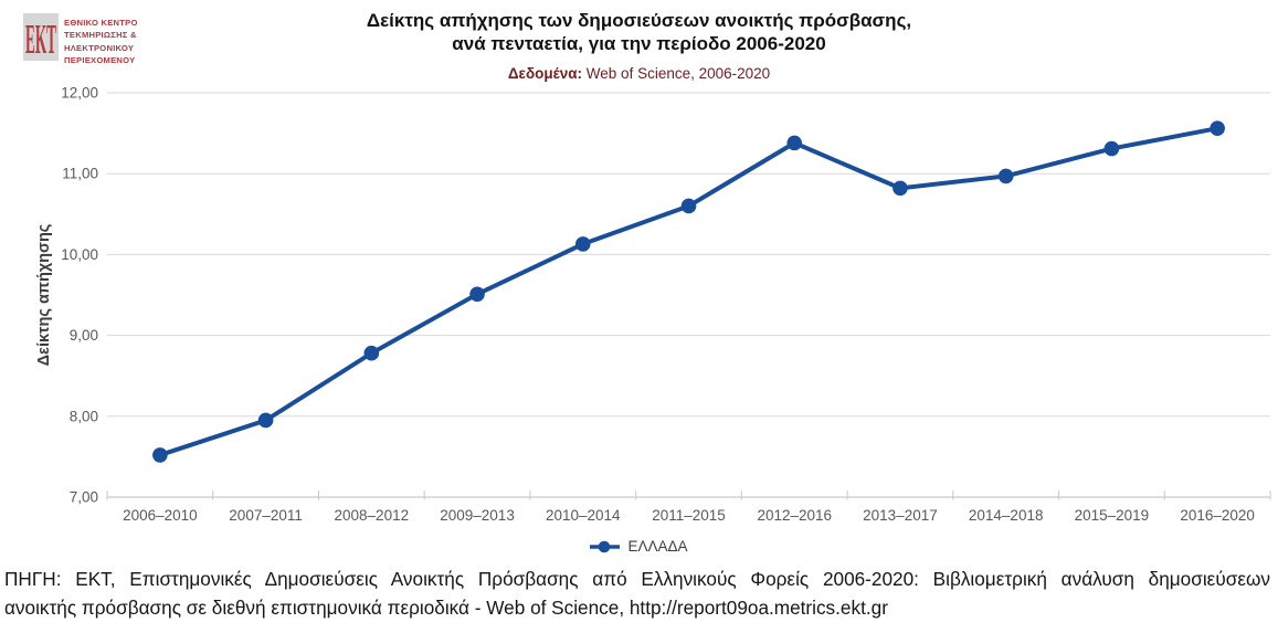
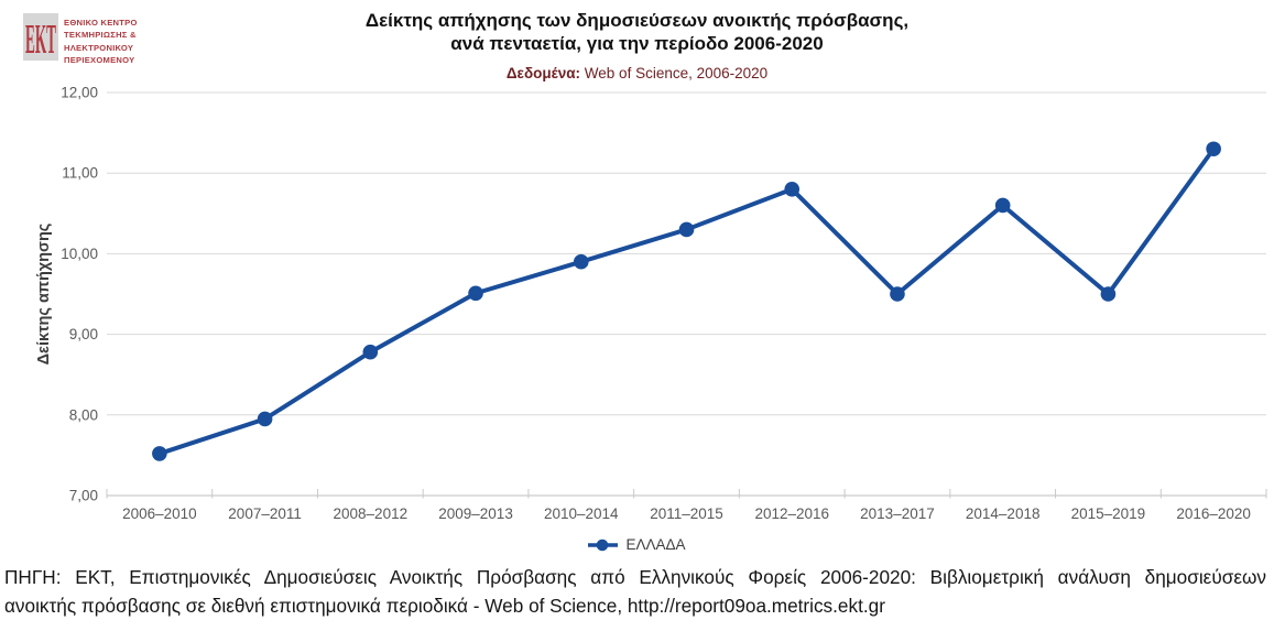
2010–2014: 10,1 -> 9,9
2011–2015: 10,6 -> 10,3
2012–2016: 11,4 -> 10,8
2013–2017: 10,8 -> 9,5
2014–2018: 11,0 -> 10,6
2015–2019: 11,3 -> 9,5
2016–2020: 11,6 -> 11,3
